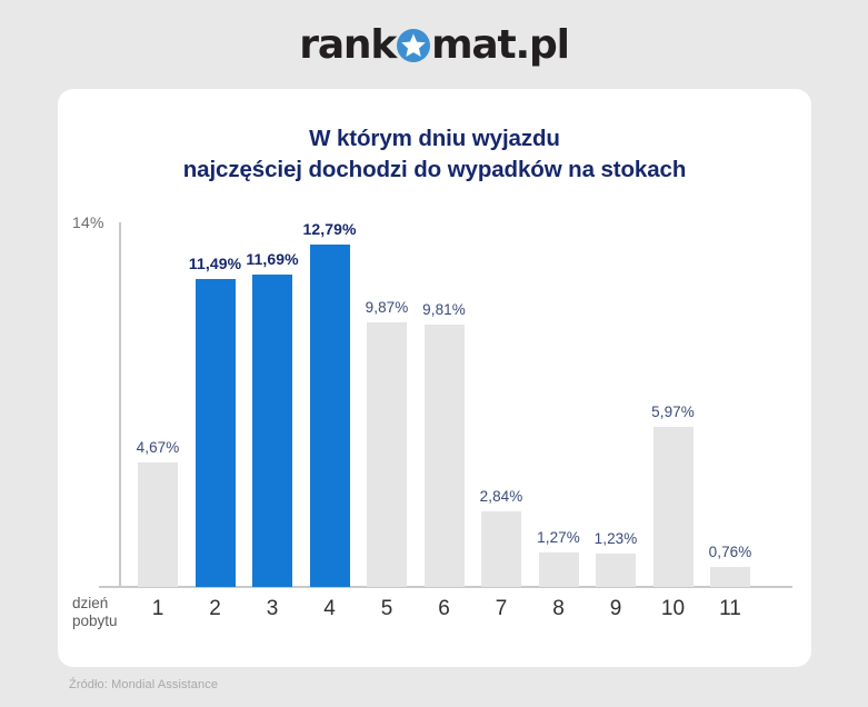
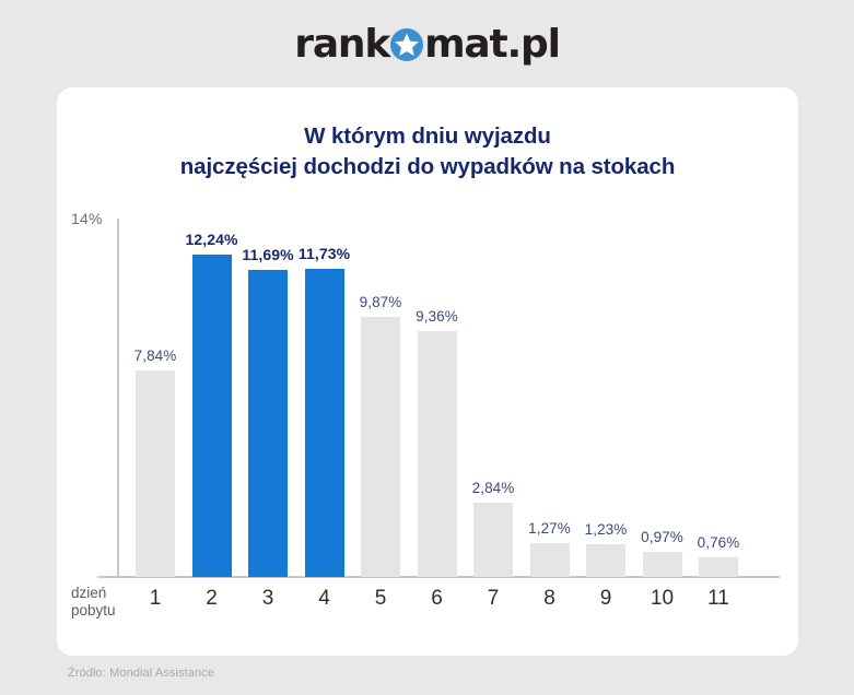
1: 4,67% -> 7,84%
2: 11,49% -> 12,24%
4: 12,79% -> 11,73%
6: 9,81% -> 9,36%
10: 5,97% -> 0,97%
